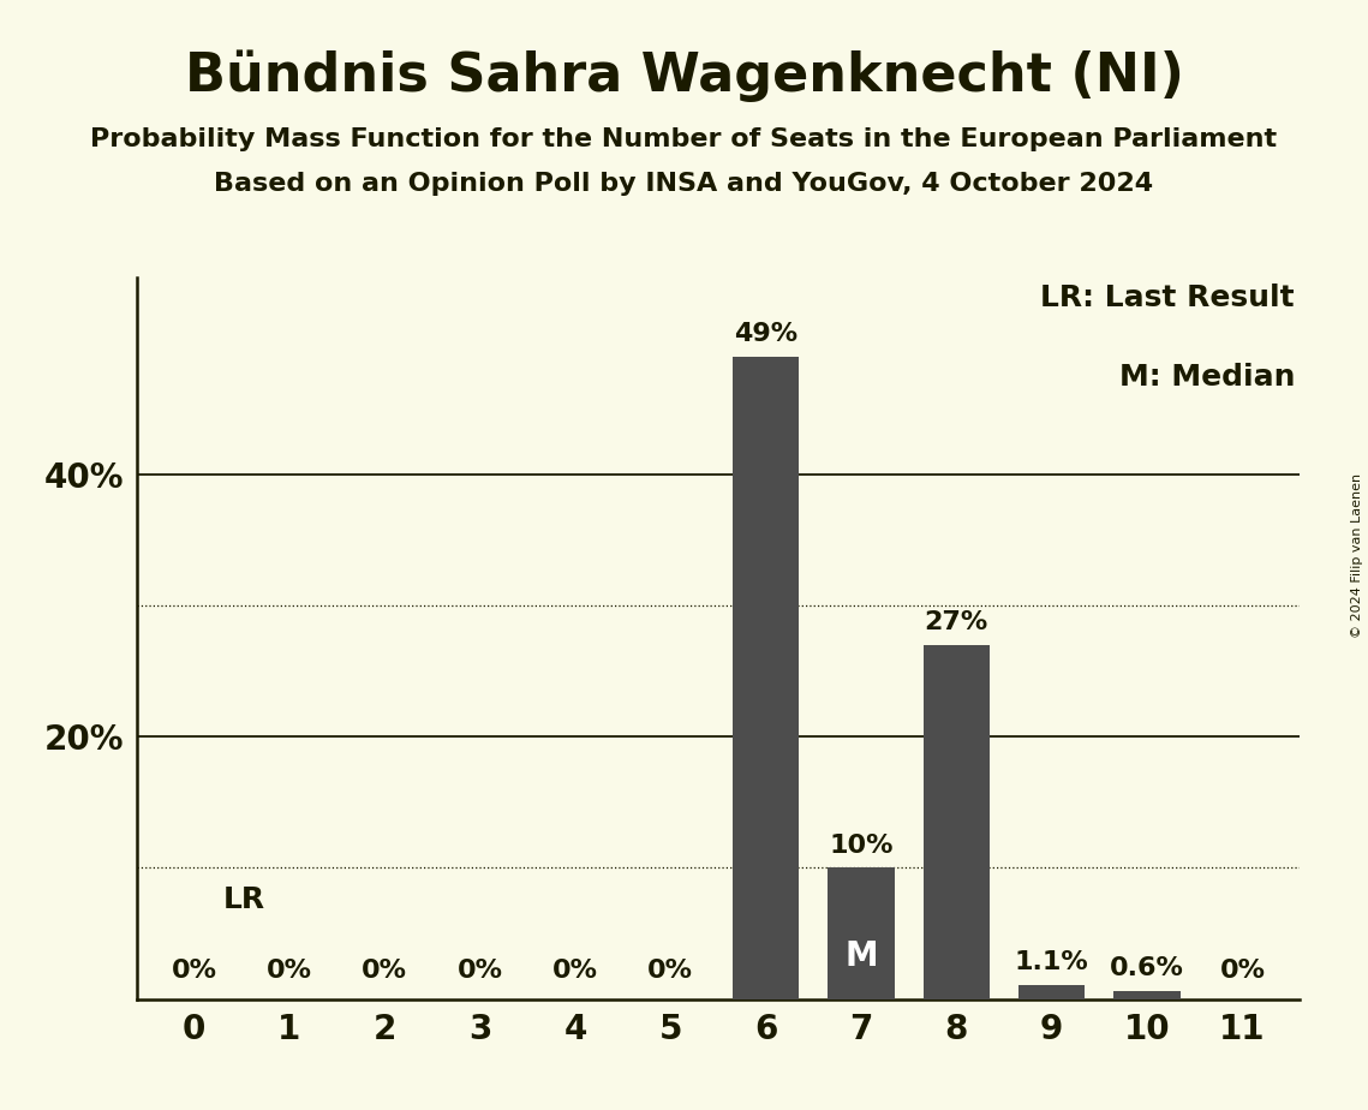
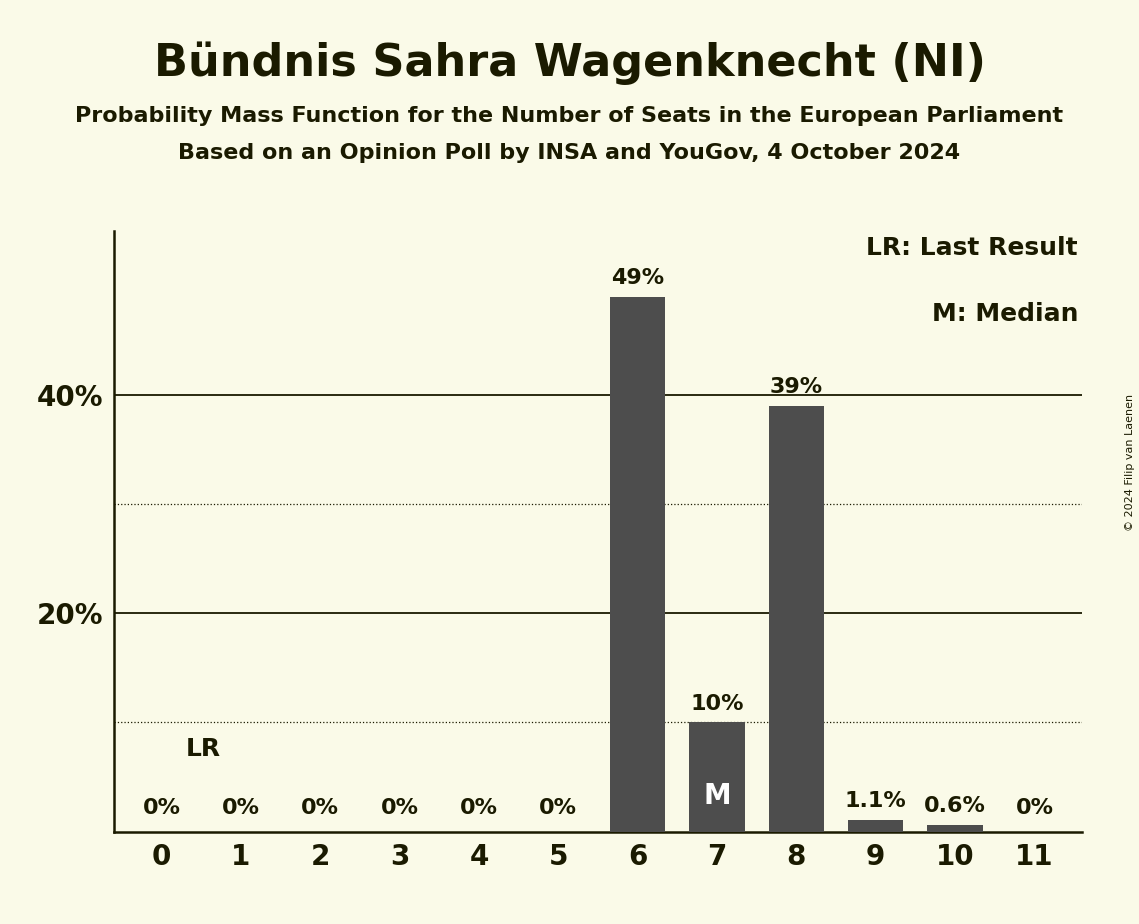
8: 27% -> 39%
